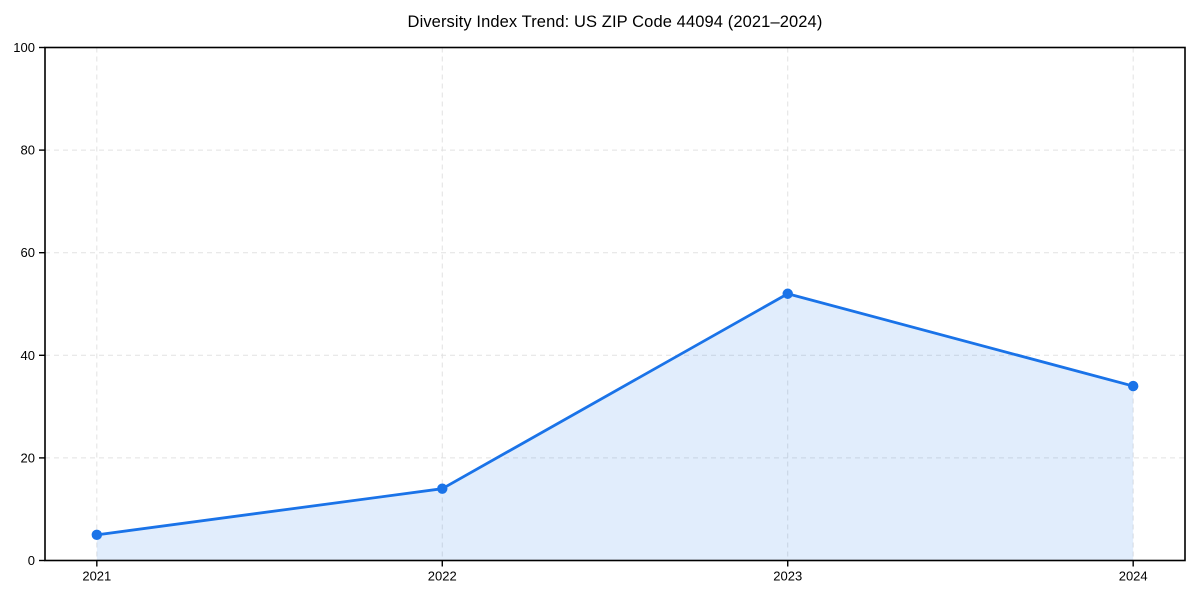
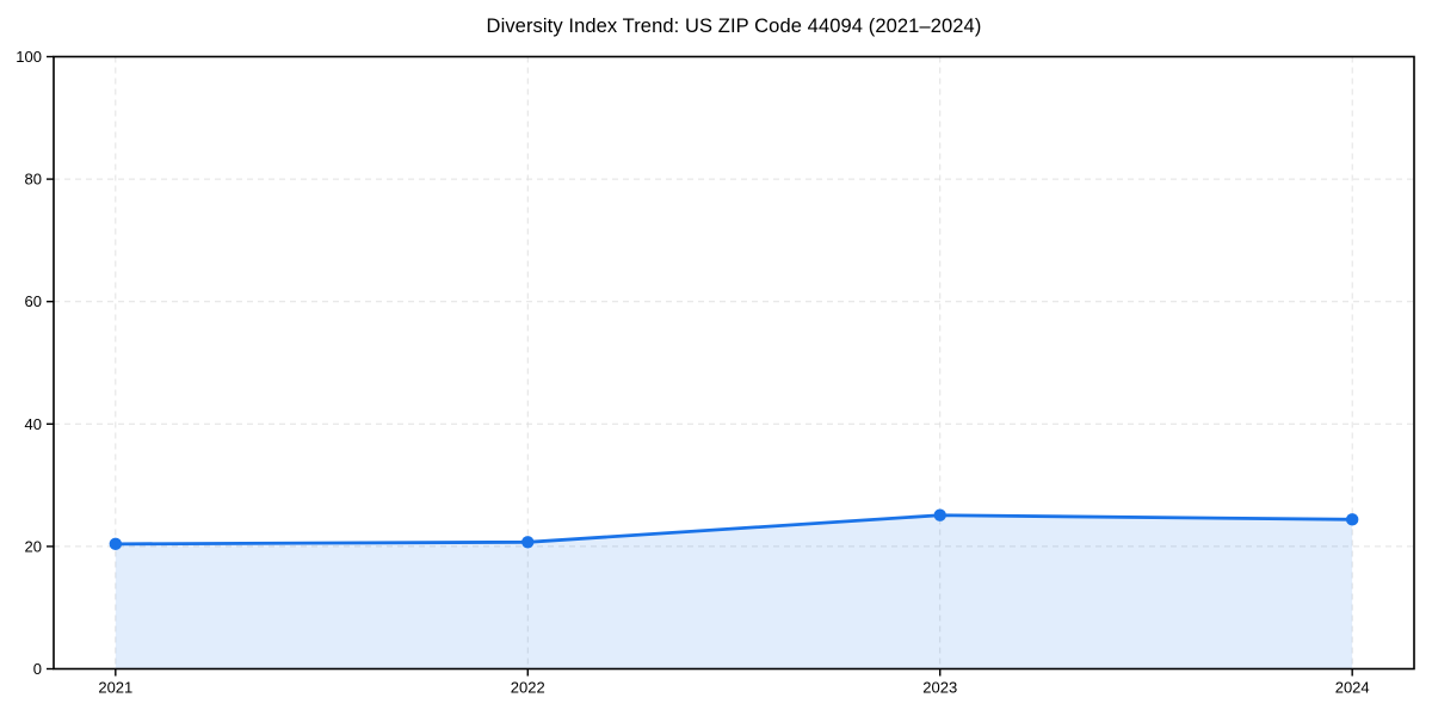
2021: 5 -> 20
2022: 14 -> 21
2023: 52 -> 25
2024: 34 -> 24
